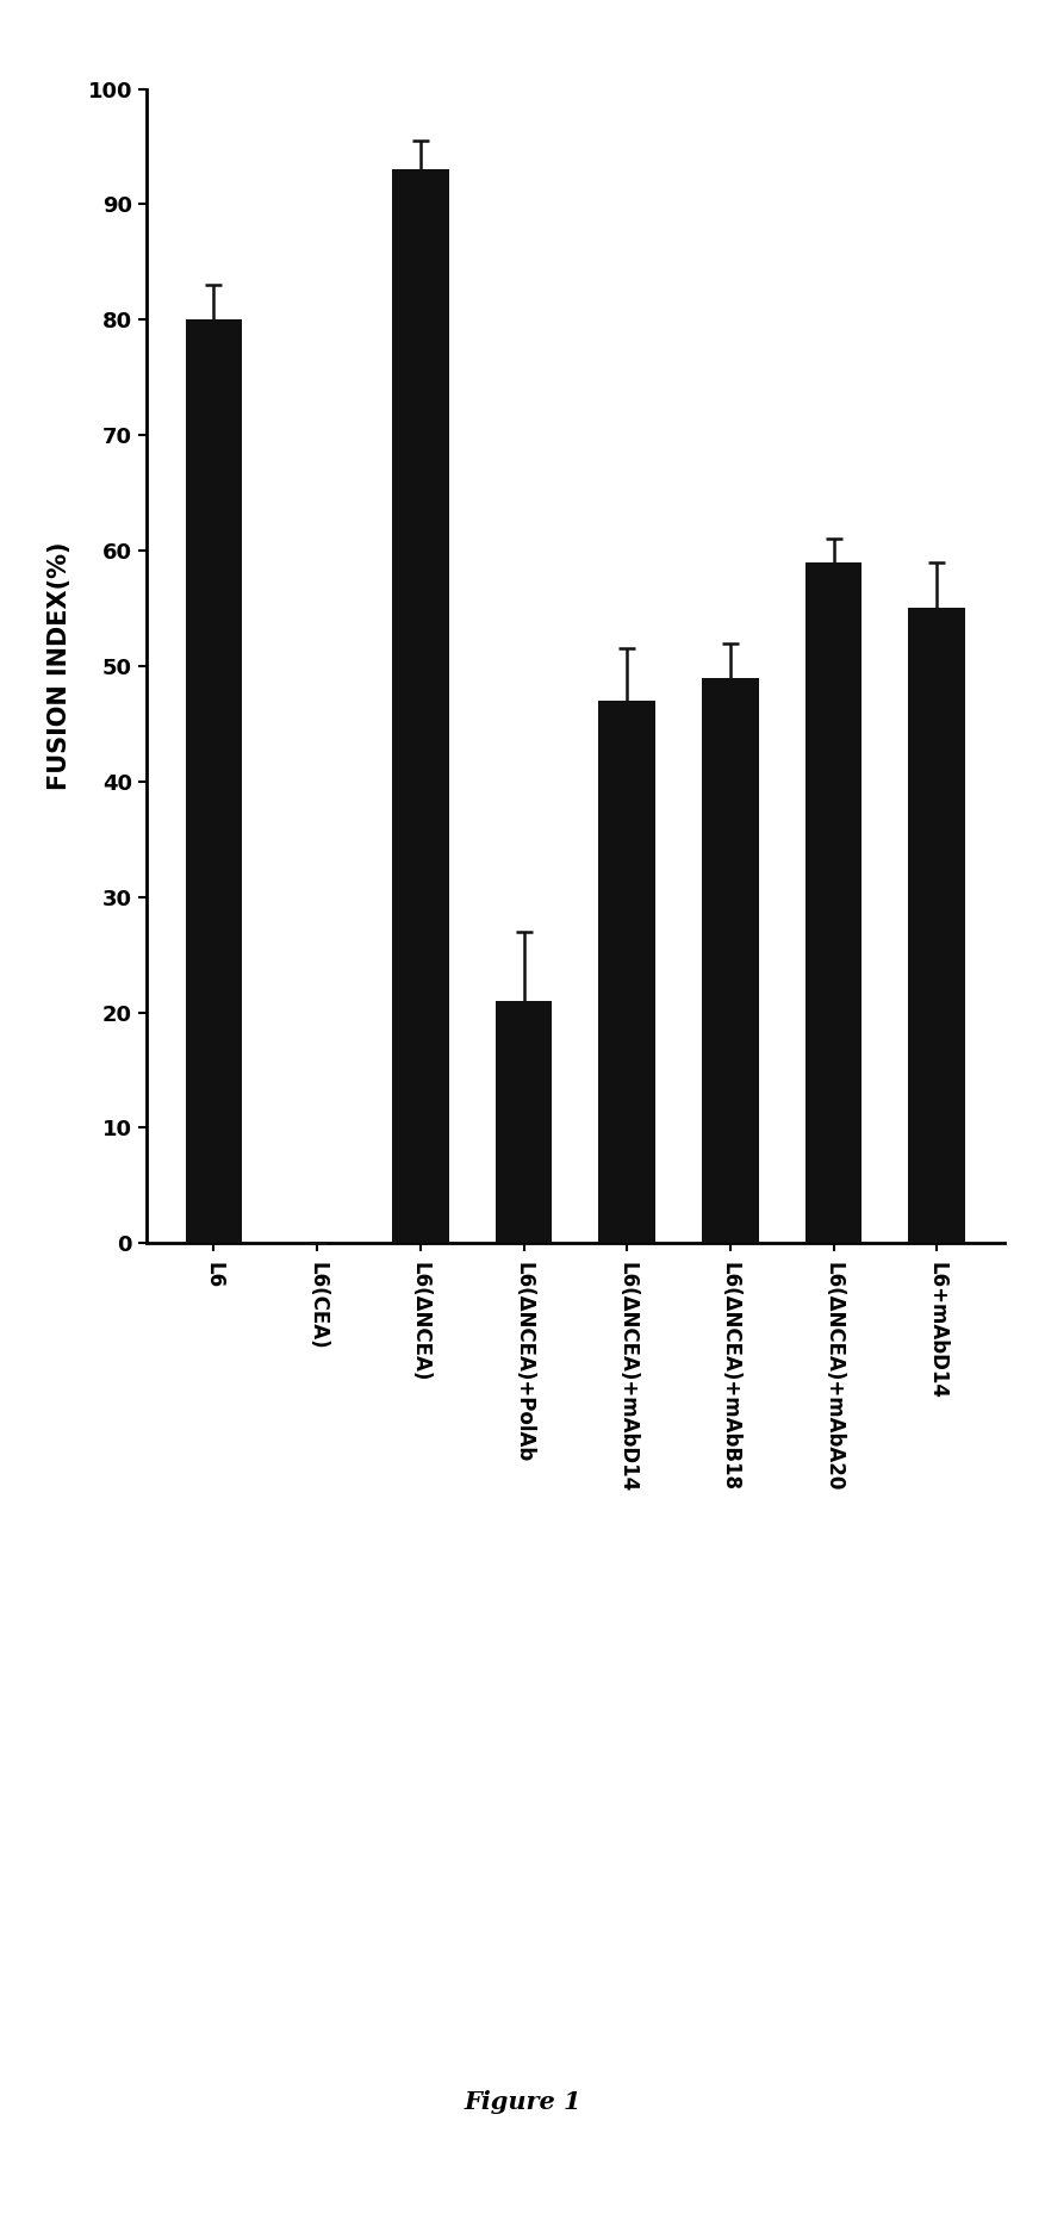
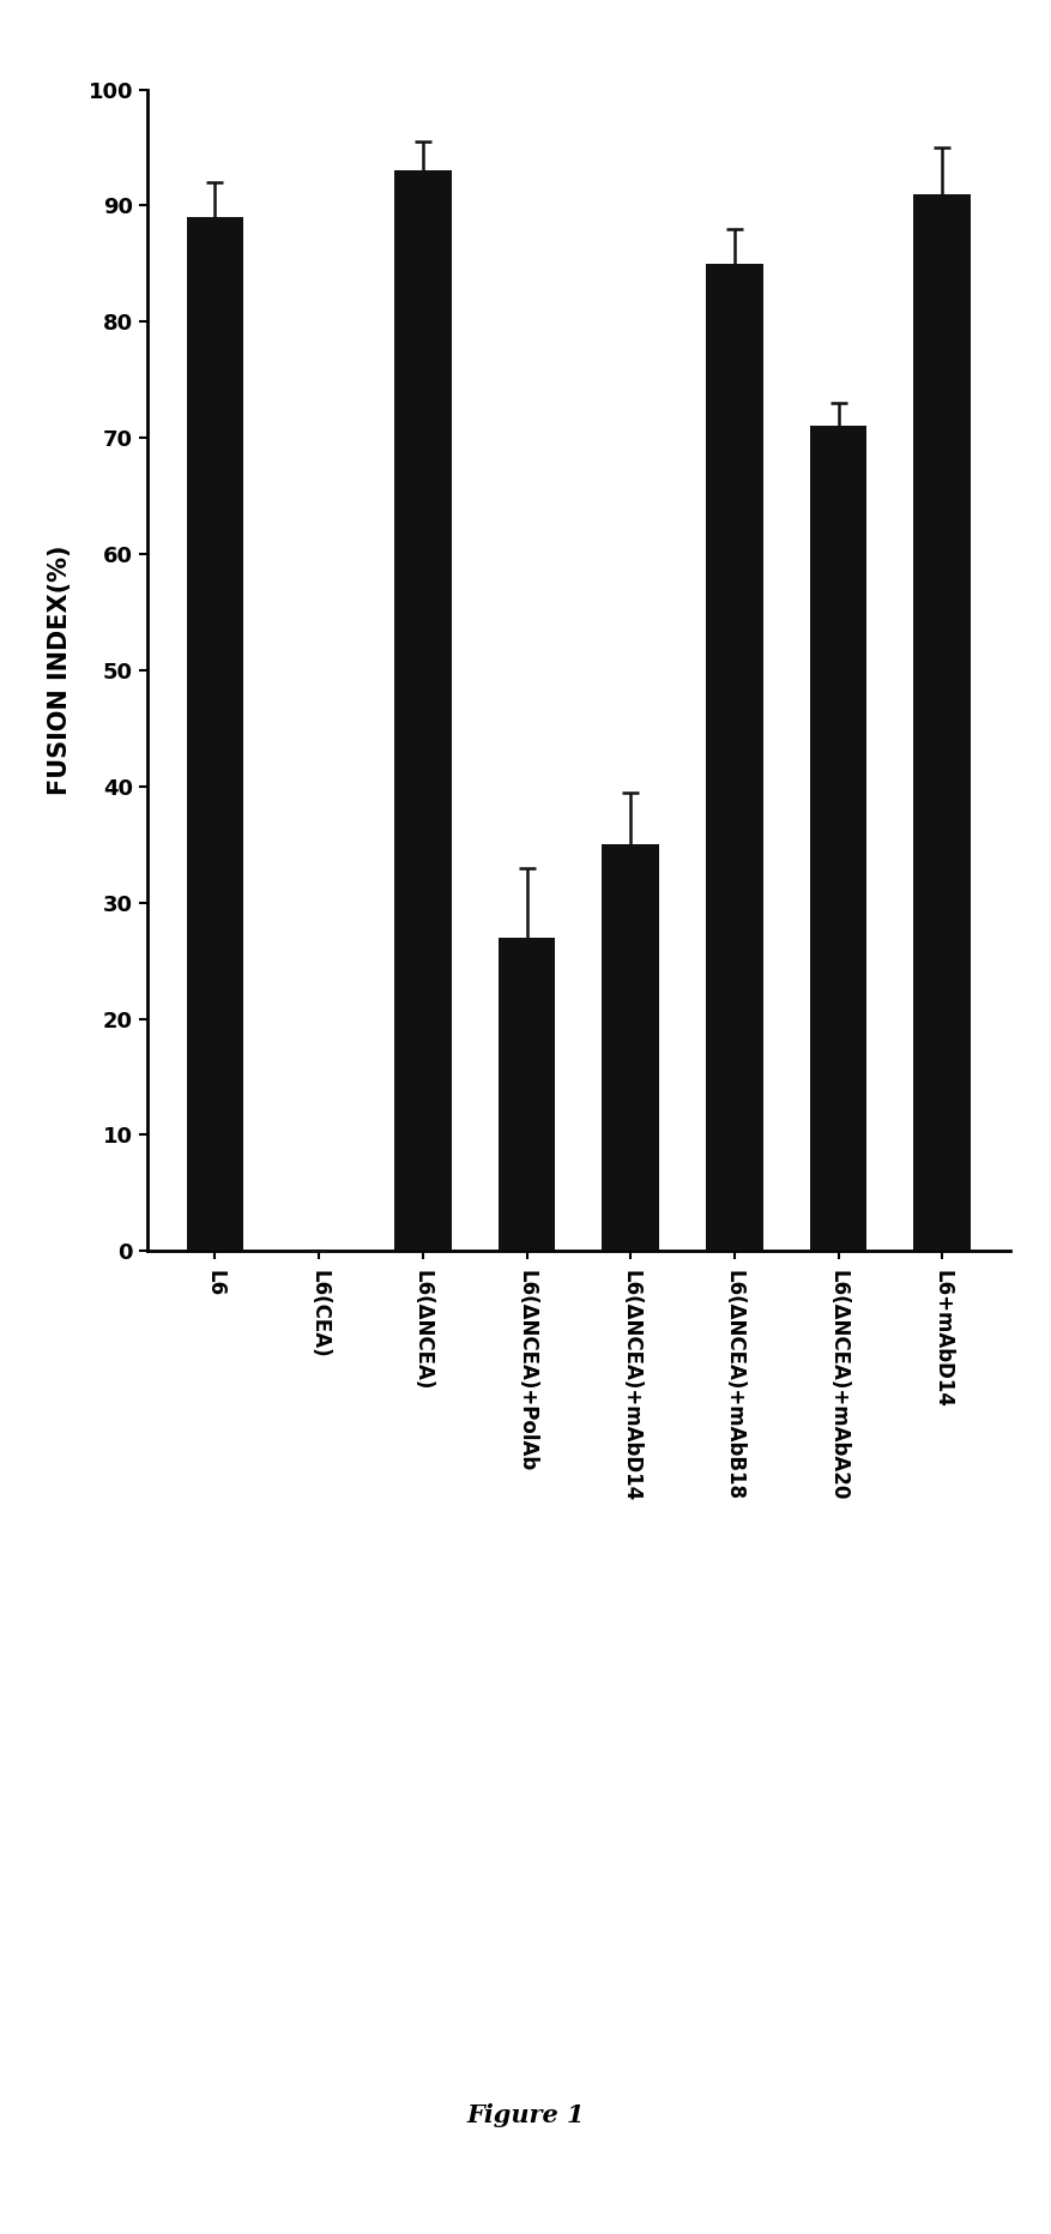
L6: 80 -> 89
L6(ΔNCEA)+PolAb: 21 -> 27
L6(ΔNCEA)+mAbD14: 47 -> 35
L6(ΔNCEA)+mAbB18: 49 -> 85
L6(ΔNCEA)+mAbA20: 59 -> 71
L6+mAbD14: 55 -> 91
